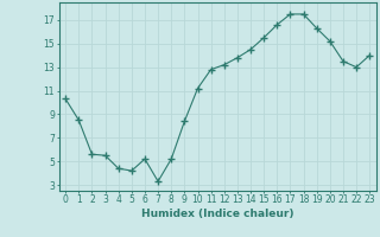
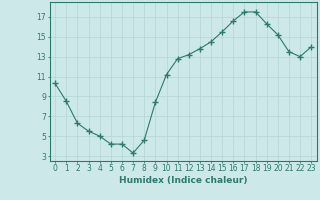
2: 5.6 -> 6.3
4: 4.4 -> 5.0
6: 5.2 -> 4.2
8: 5.2 -> 4.6
